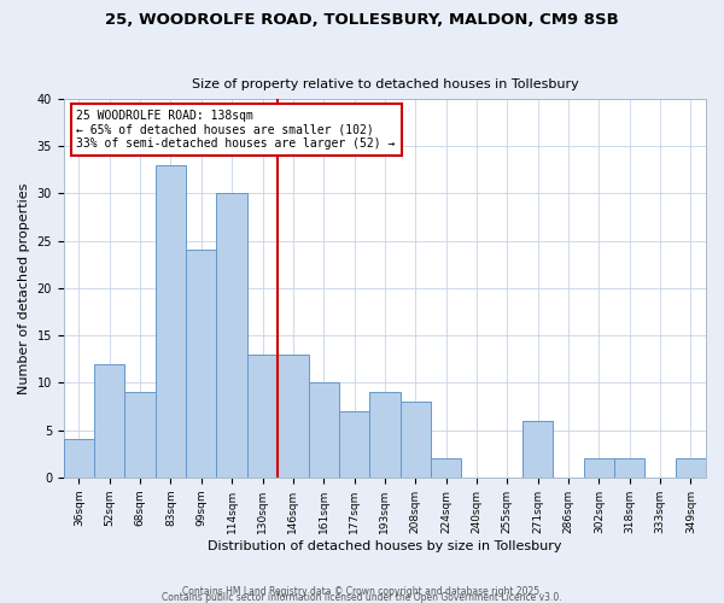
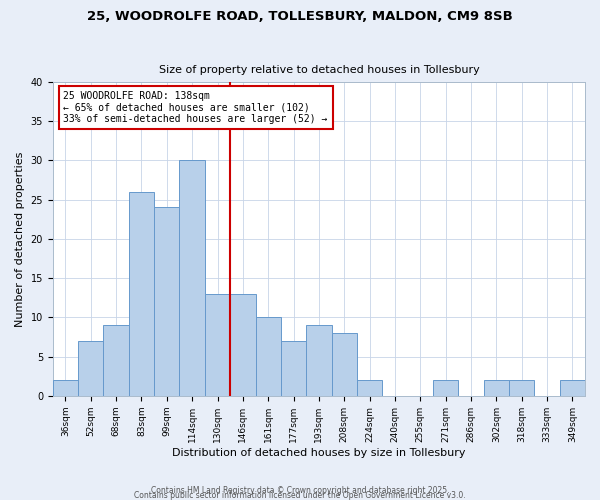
36sqm: 4 -> 2
52sqm: 12 -> 7
83sqm: 33 -> 26
271sqm: 6 -> 2
